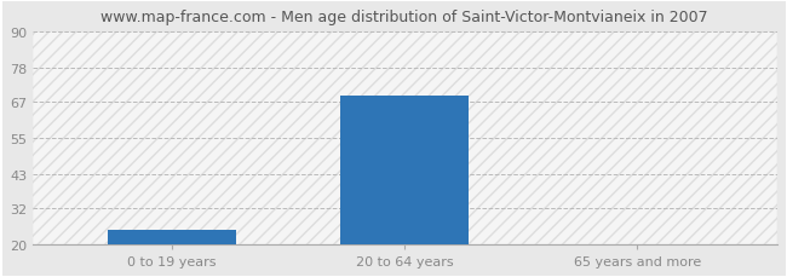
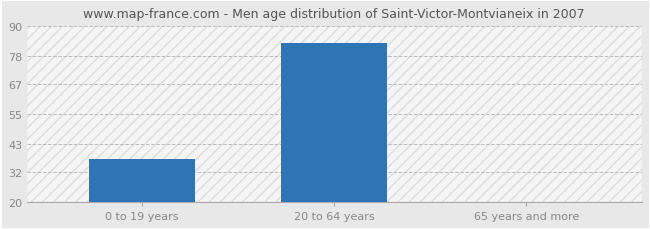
0 to 19 years: 25 -> 37
20 to 64 years: 69 -> 83
